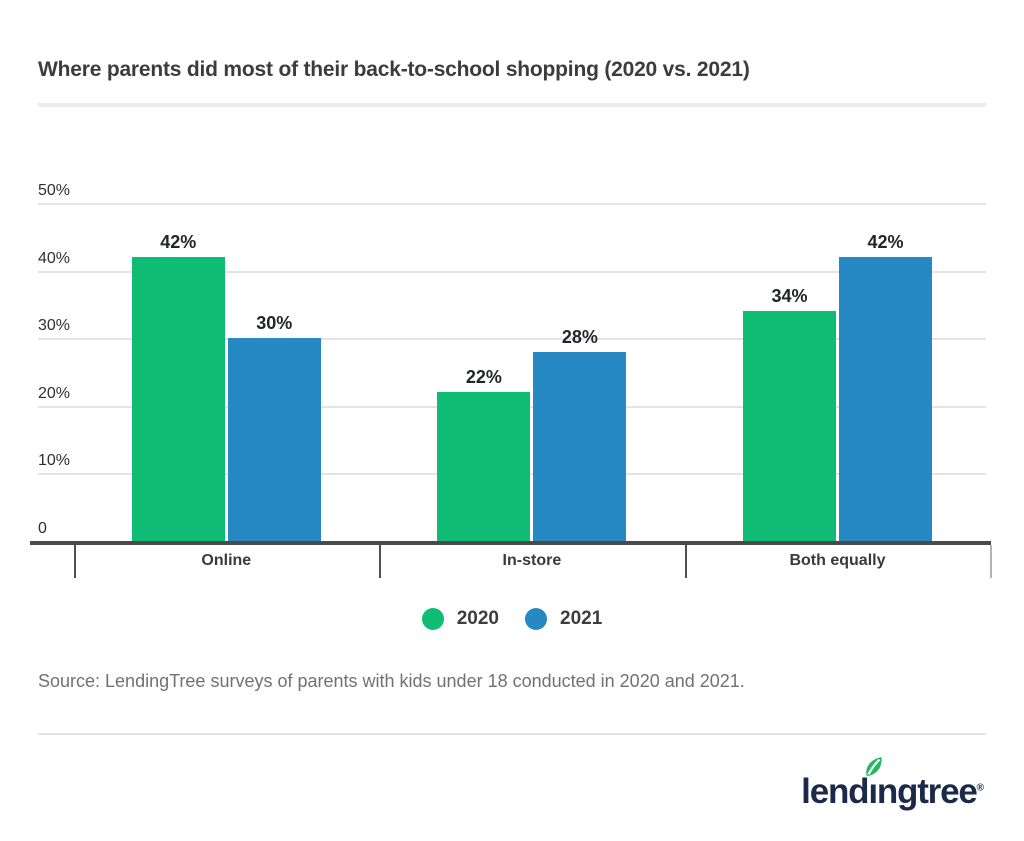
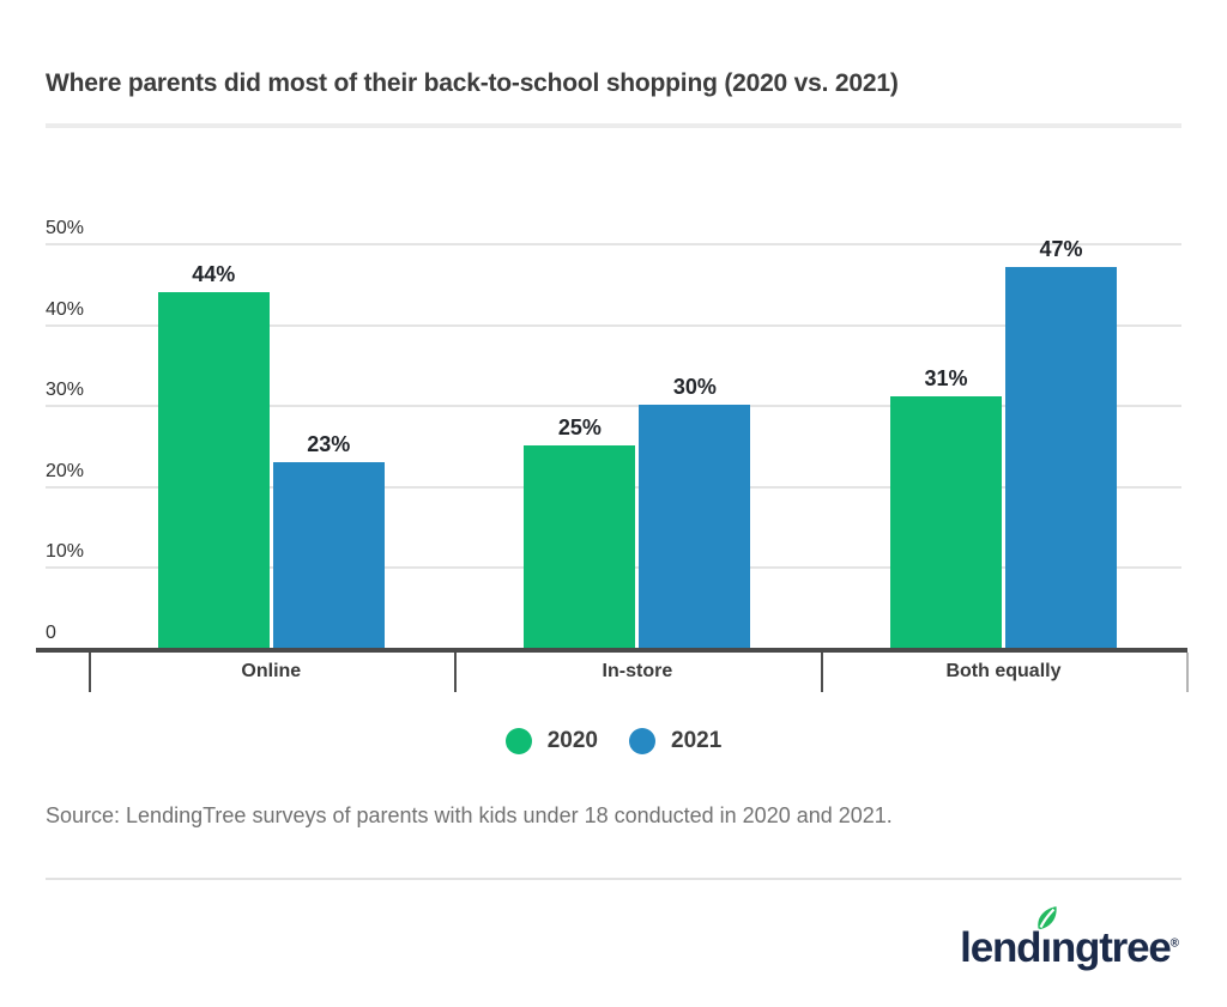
2020/Online: 42% -> 44%
2021/Online: 30% -> 23%
2020/In-store: 22% -> 25%
2021/In-store: 28% -> 30%
2020/Both equally: 34% -> 31%
2021/Both equally: 42% -> 47%
